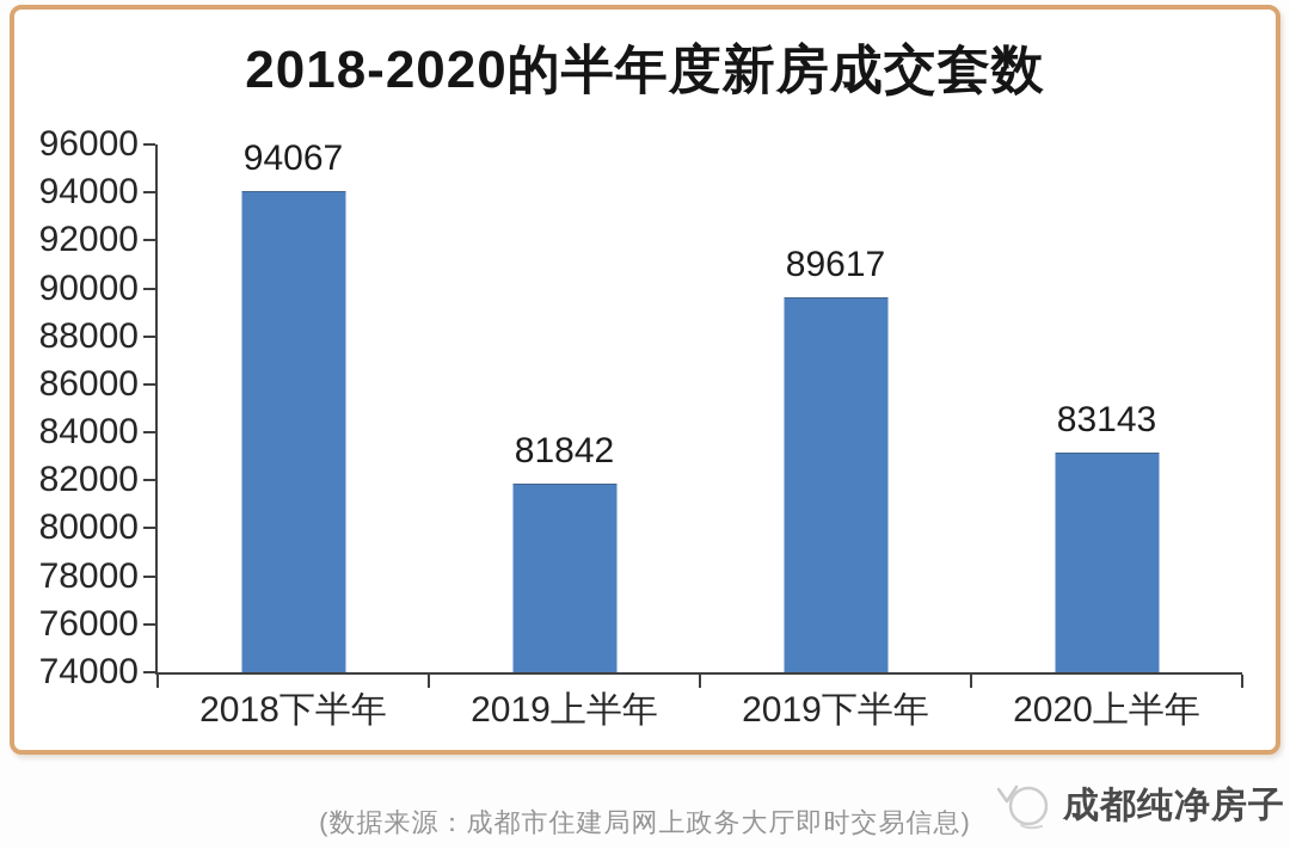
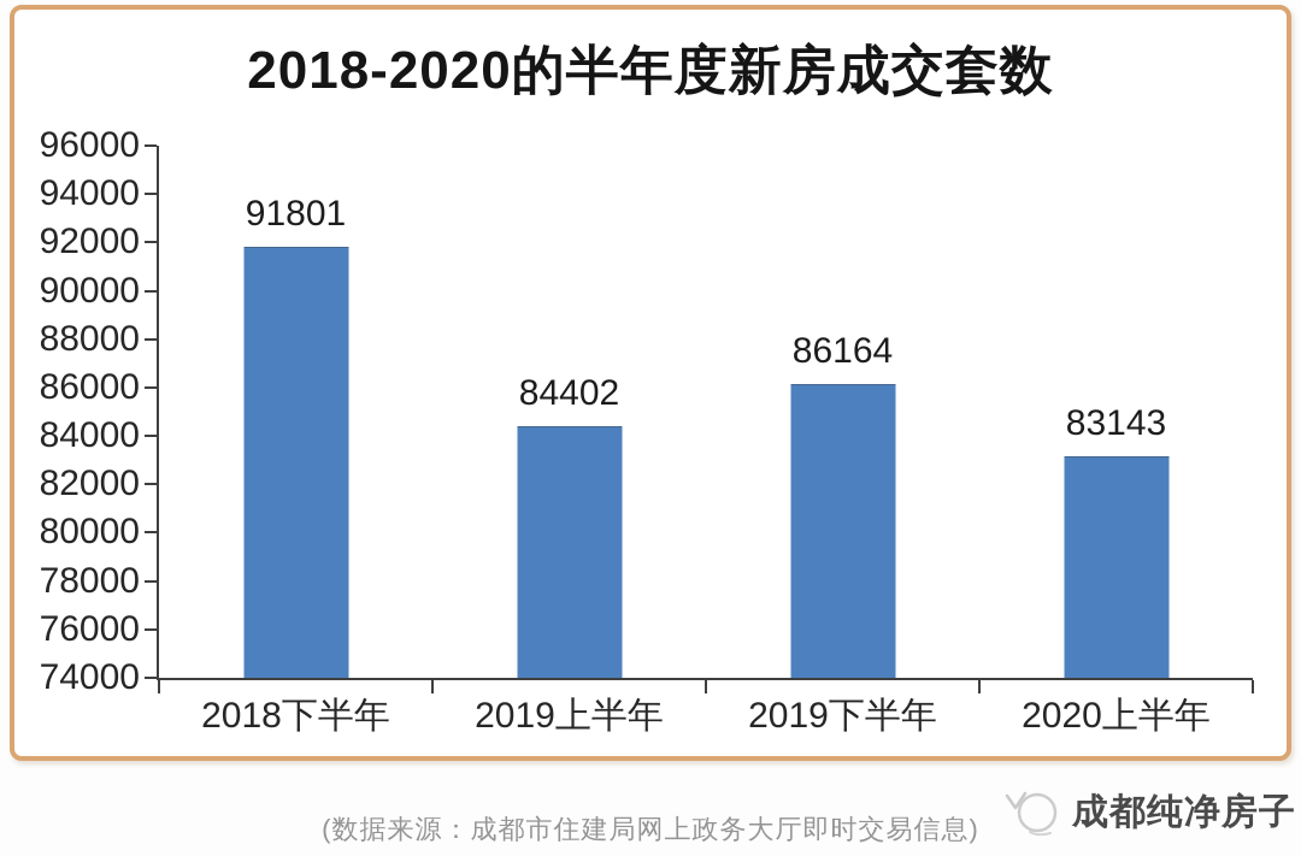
2018下半年: 94067 -> 91801
2019上半年: 81842 -> 84402
2019下半年: 89617 -> 86164
